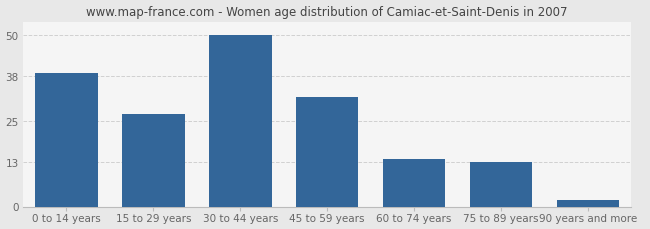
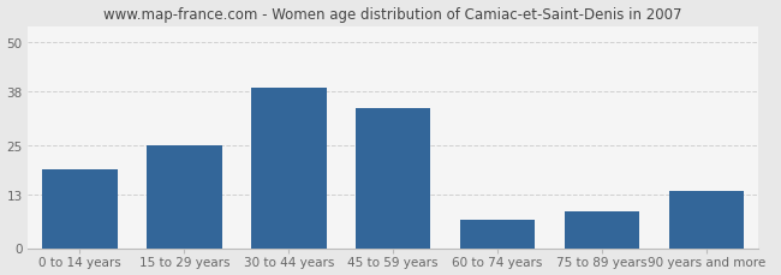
0 to 14 years: 39 -> 19
15 to 29 years: 27 -> 25
30 to 44 years: 50 -> 39
45 to 59 years: 32 -> 34
60 to 74 years: 14 -> 7
75 to 89 years: 13 -> 9
90 years and more: 2 -> 14
